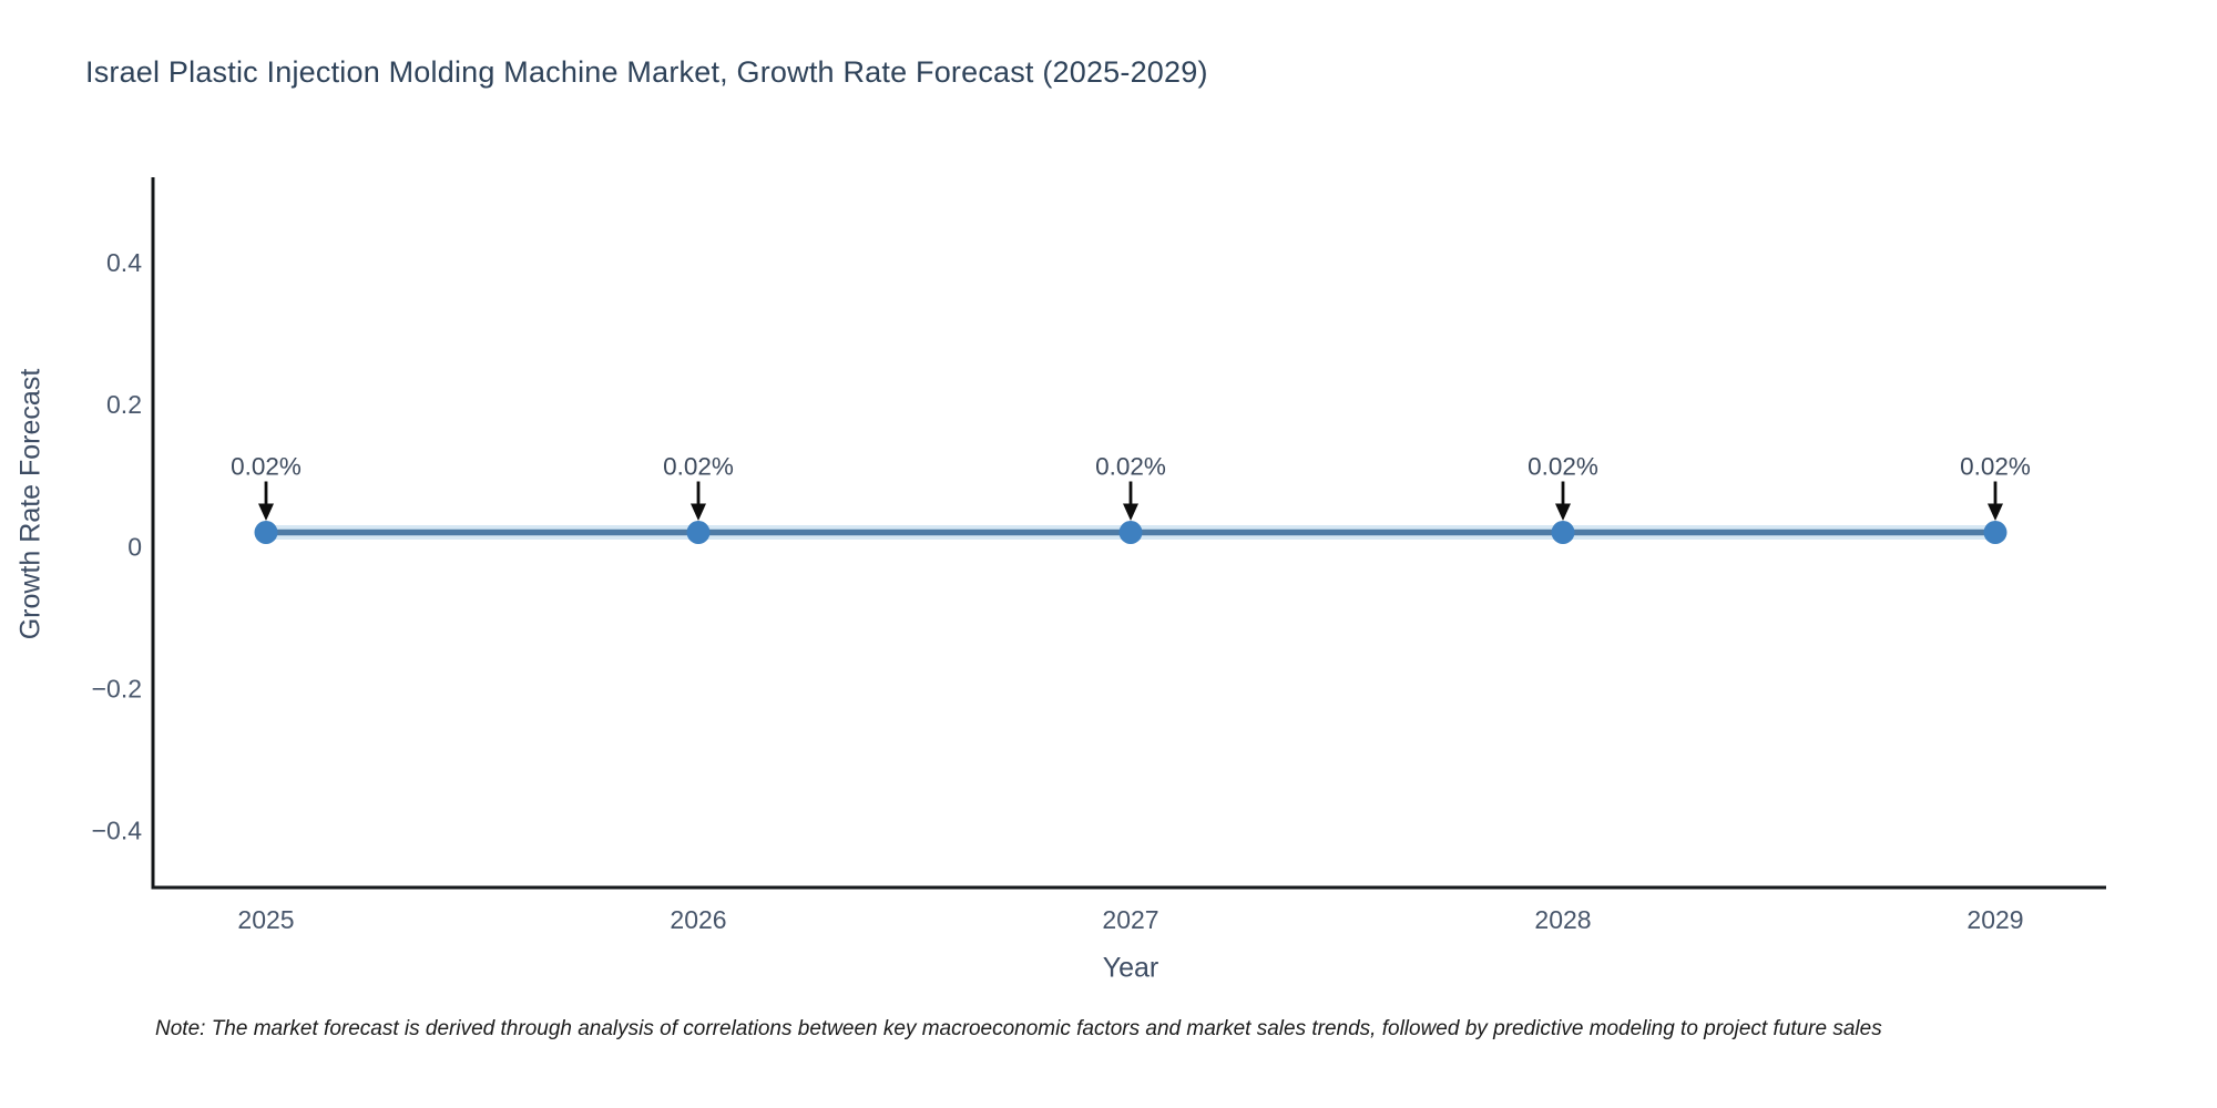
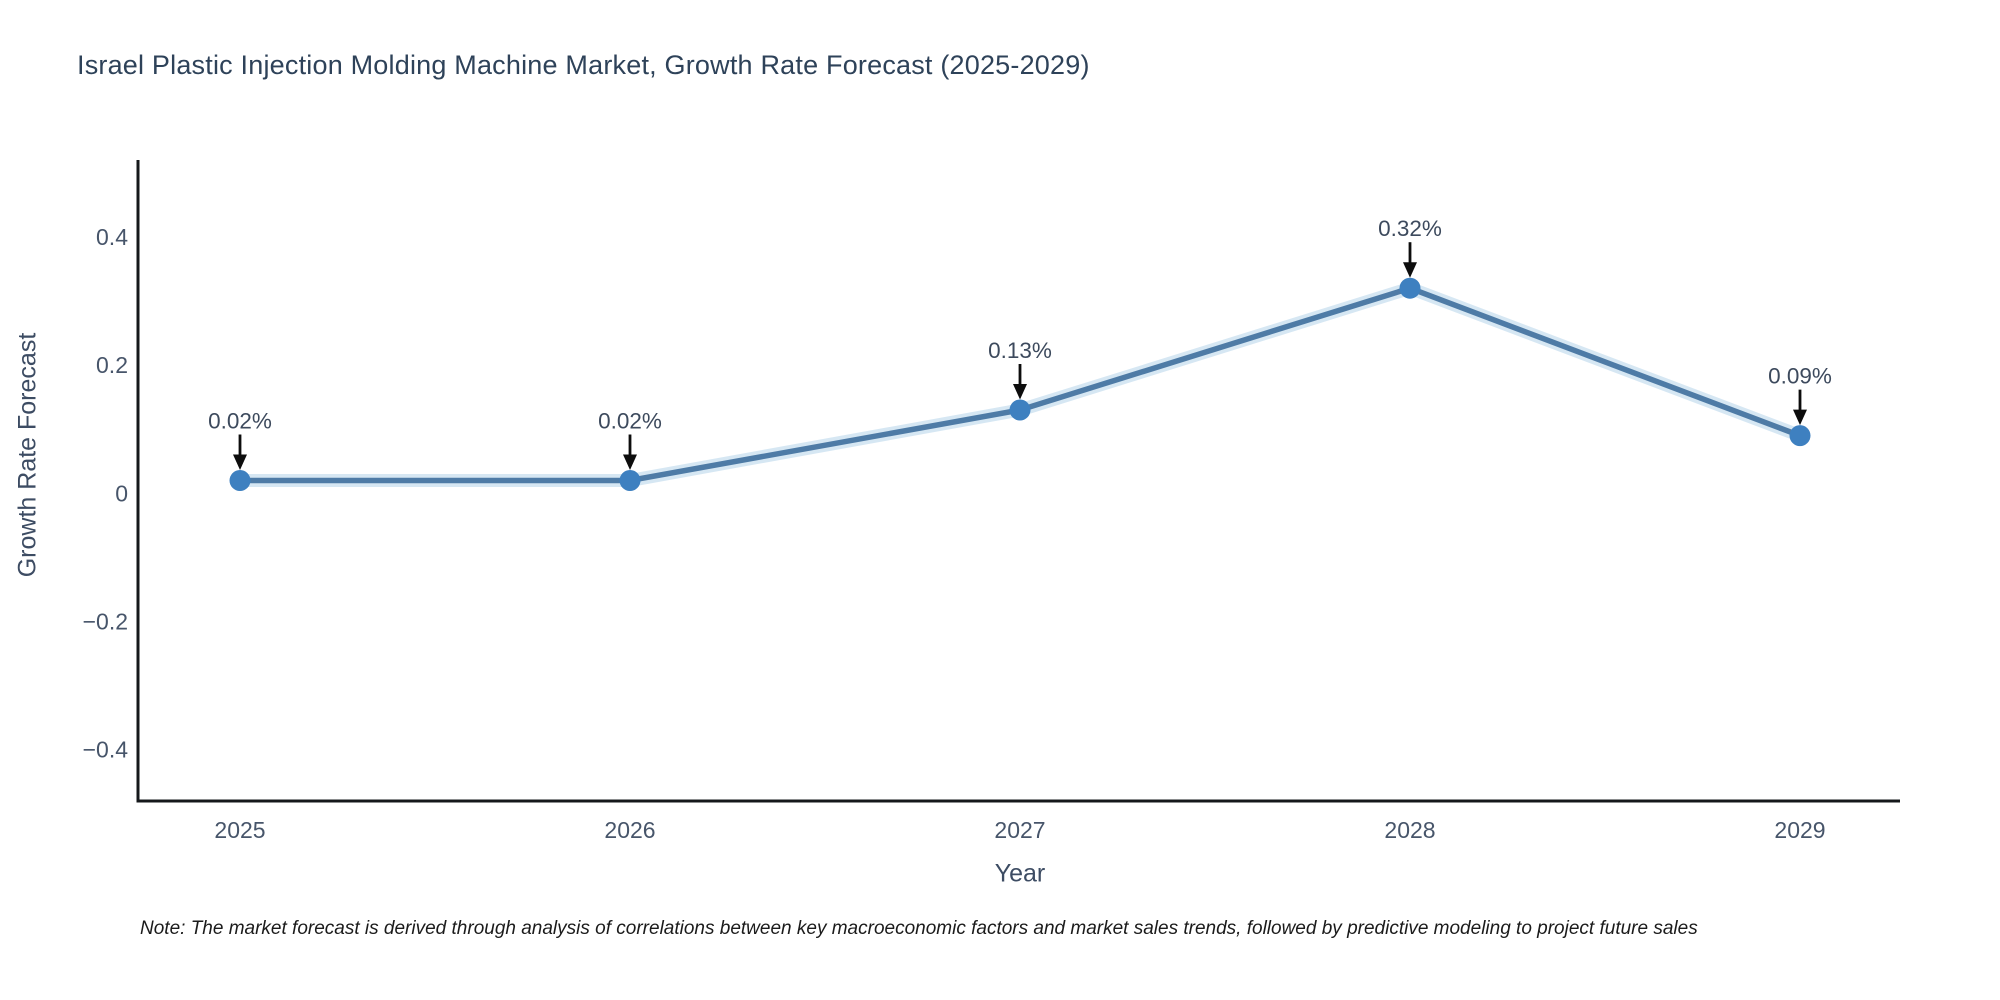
2027: 0.02% -> 0.13%
2028: 0.02% -> 0.32%
2029: 0.02% -> 0.09%
